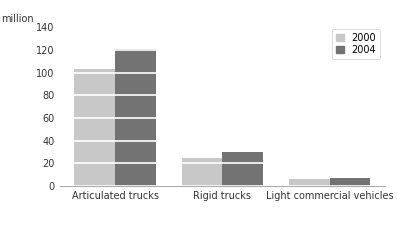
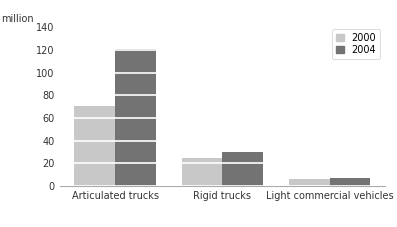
2000/Articulated trucks: 103 -> 71
